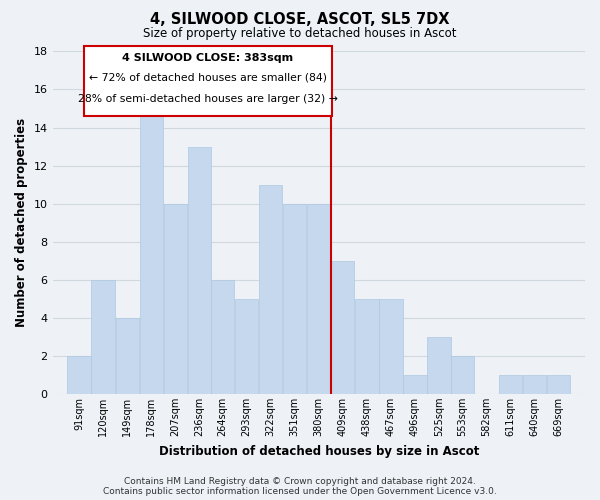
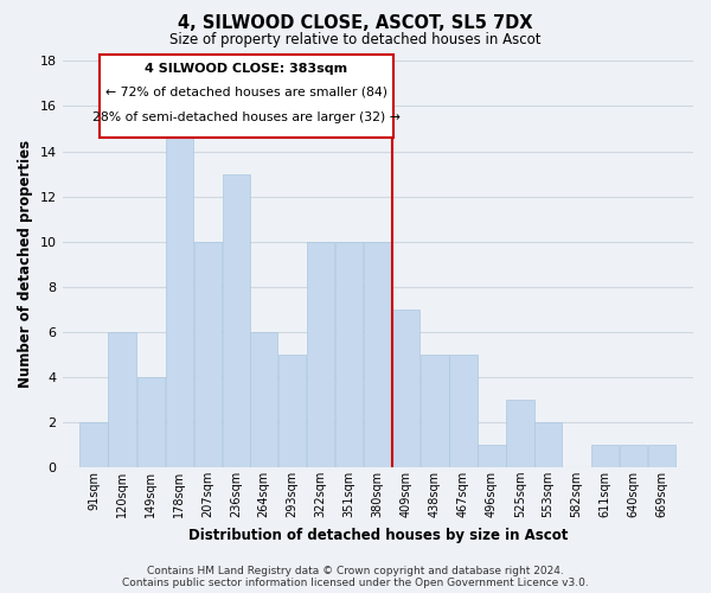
322sqm: 11 -> 10
